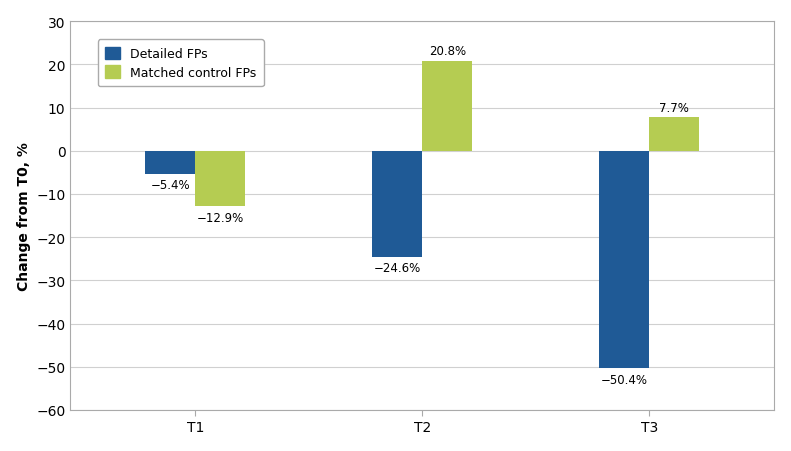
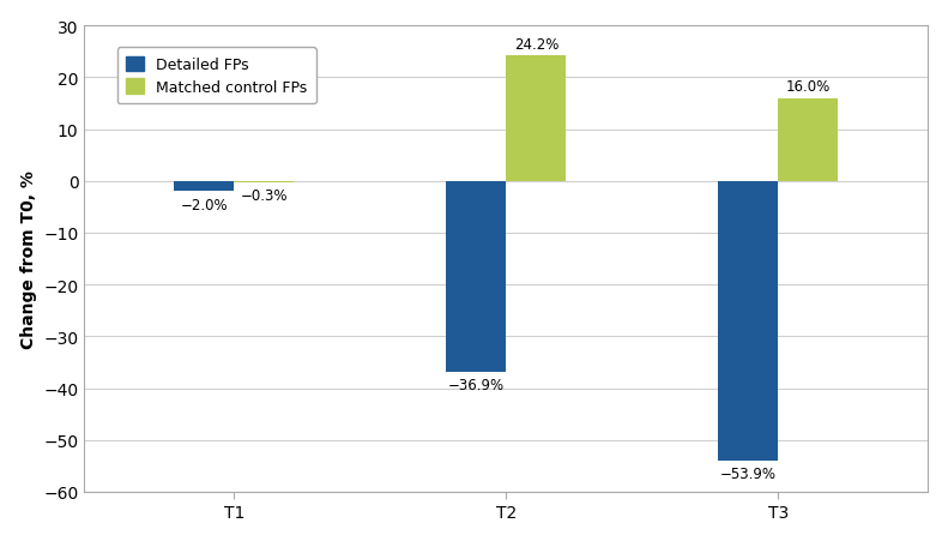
Detailed FPs/T1: −5.4% -> −2.0%
Matched control FPs/T1: −12.9% -> −0.3%
Detailed FPs/T2: −24.6% -> −36.9%
Matched control FPs/T2: 20.8% -> 24.2%
Detailed FPs/T3: −50.4% -> −53.9%
Matched control FPs/T3: 7.7% -> 16.0%
